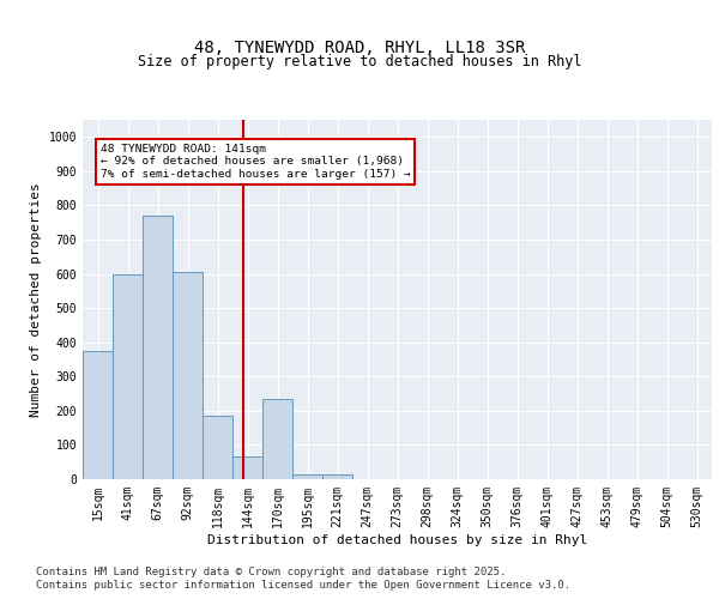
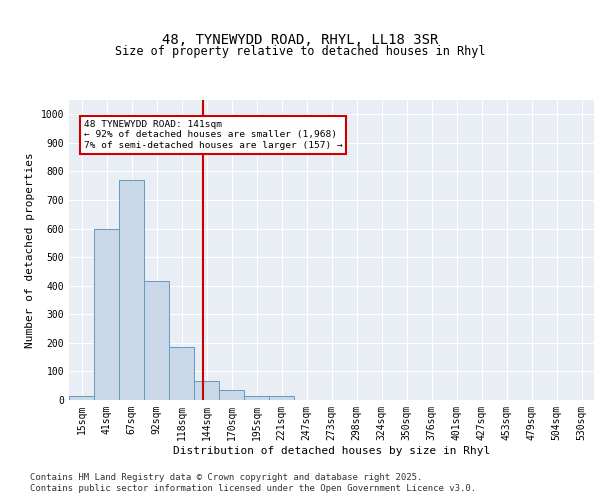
15sqm: 375 -> 15
92sqm: 605 -> 415
170sqm: 235 -> 35
